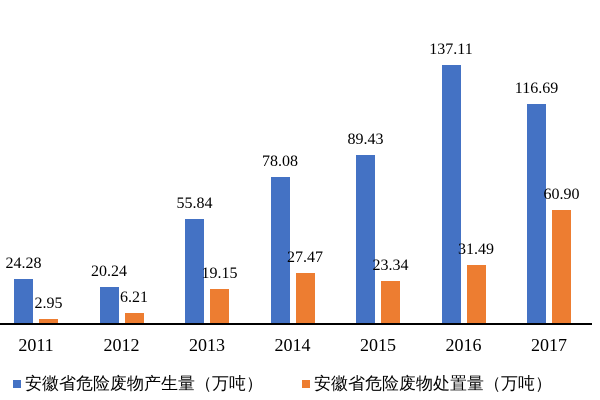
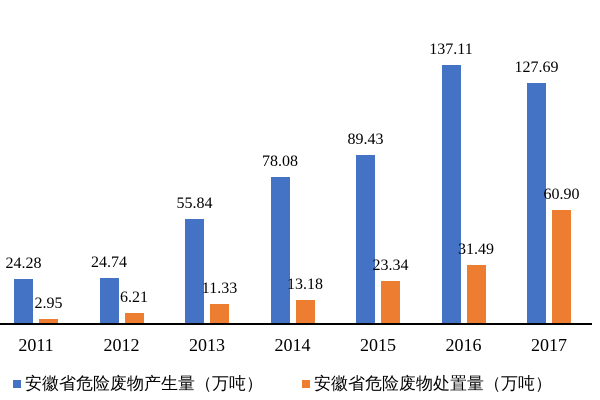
安徽省危险废物产生量（万吨）/2012: 20.24 -> 24.74
安徽省危险废物处置量（万吨）/2013: 19.15 -> 11.33
安徽省危险废物处置量（万吨）/2014: 27.47 -> 13.18
安徽省危险废物产生量（万吨）/2017: 116.69 -> 127.69
